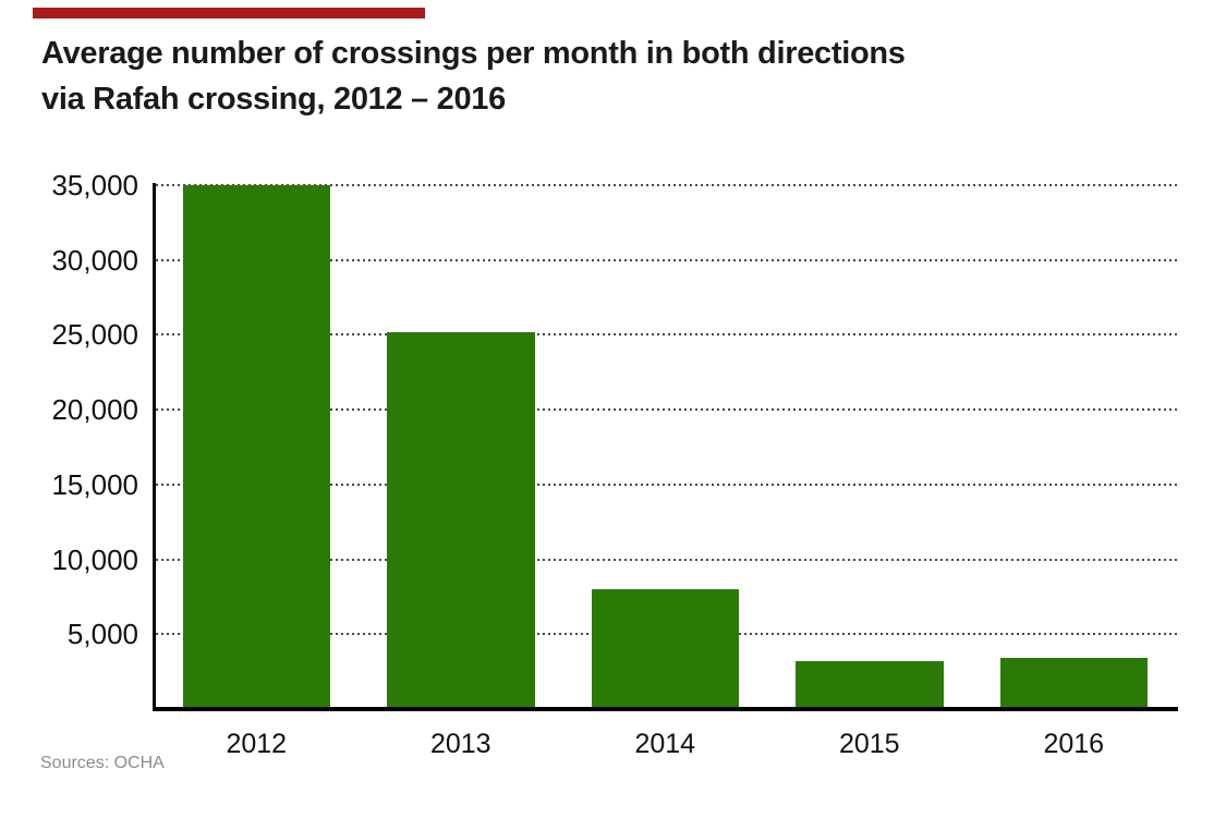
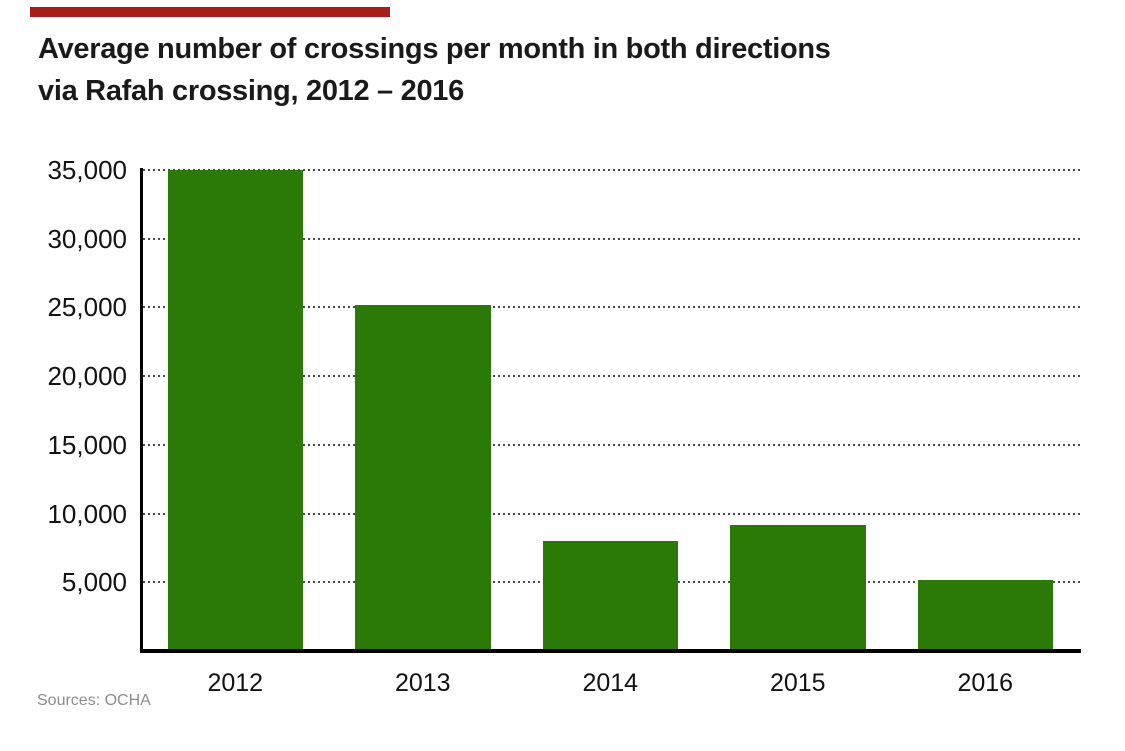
2015: 3200 -> 9200
2016: 3400 -> 5200
